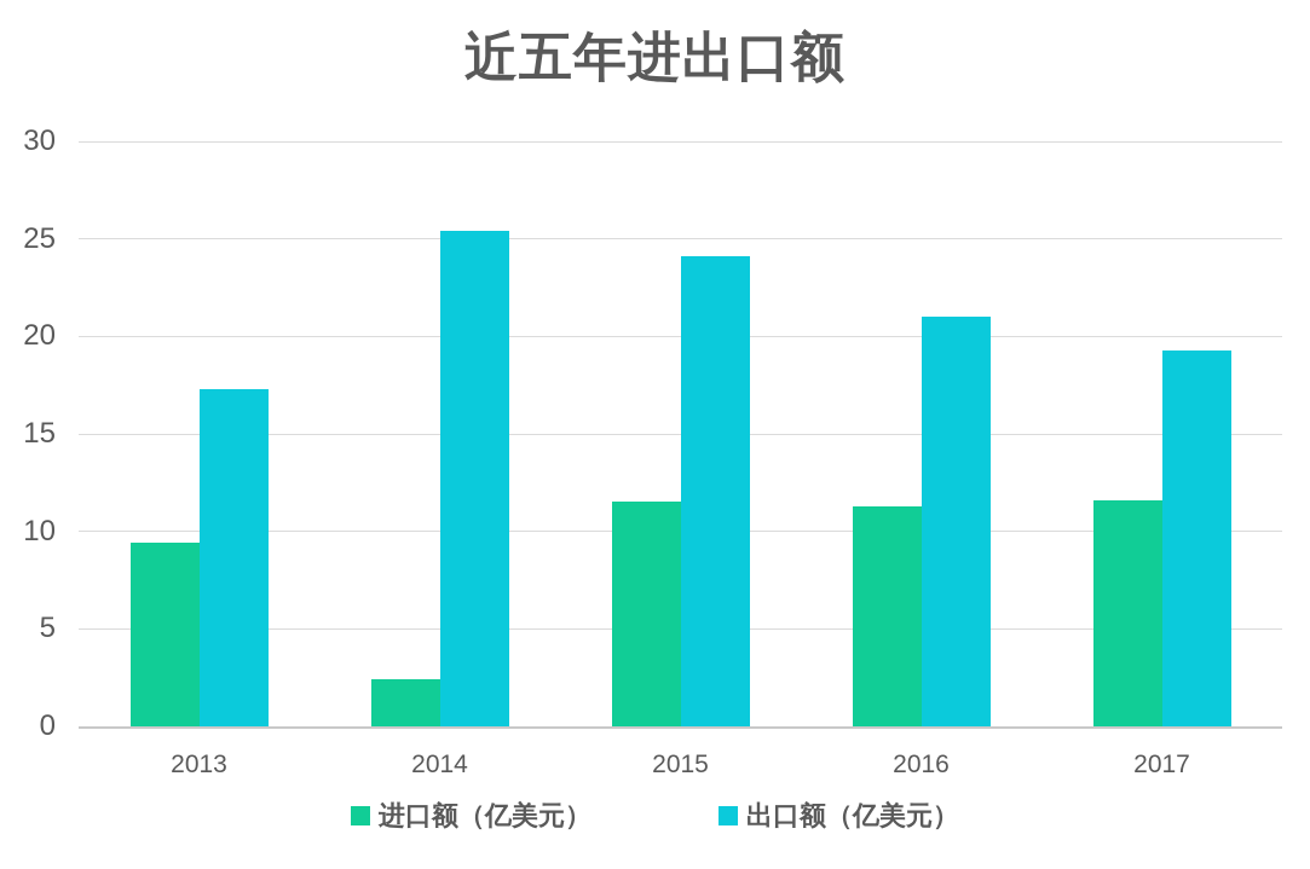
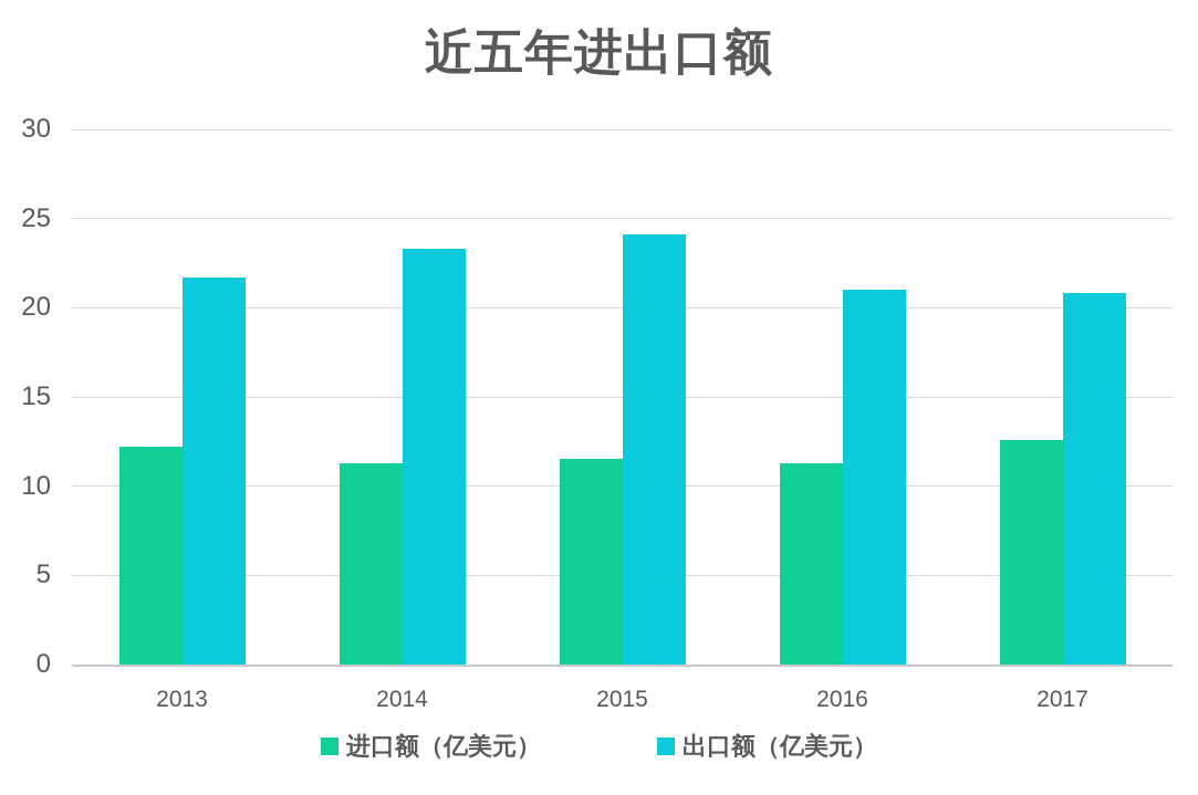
进口额（亿美元）/2013: 9.4 -> 12.2
出口额（亿美元）/2013: 17.3 -> 21.7
进口额（亿美元）/2014: 2.4 -> 11.3
出口额（亿美元）/2014: 25.4 -> 23.3
进口额（亿美元）/2017: 11.6 -> 12.6
出口额（亿美元）/2017: 19.3 -> 20.8
